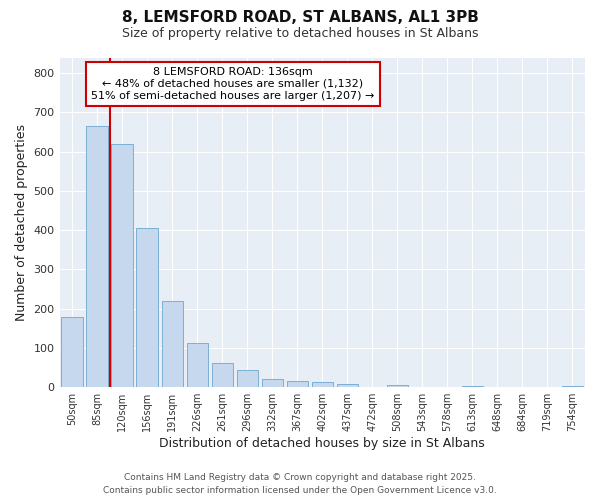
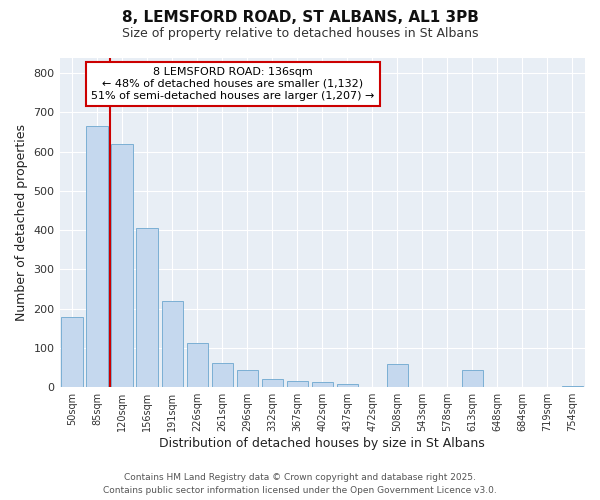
508sqm: 6 -> 60
613sqm: 4 -> 45
